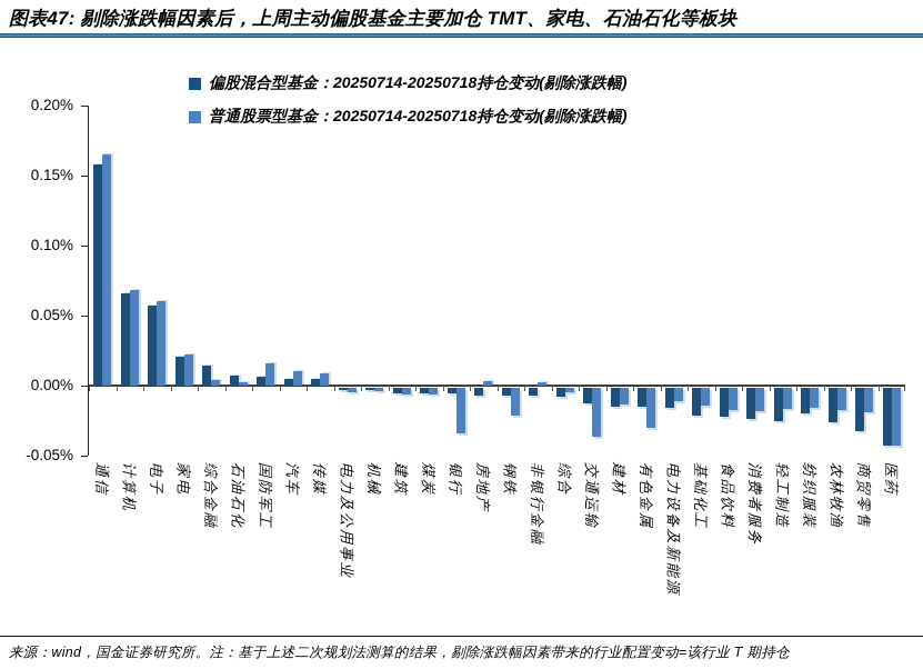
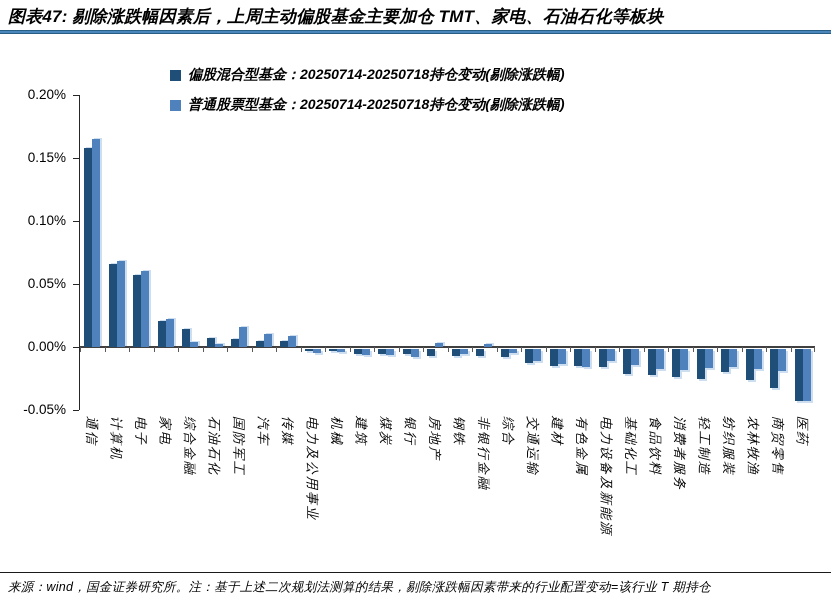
普通股票型基金：20250714-20250718持仓变动(剔除涨跌幅)/银行: -0.033% -> -0.007%
普通股票型基金：20250714-20250718持仓变动(剔除涨跌幅)/钢铁: -0.020% -> -0.004%
普通股票型基金：20250714-20250718持仓变动(剔除涨跌幅)/交通运输: -0.035% -> -0.010%
普通股票型基金：20250714-20250718持仓变动(剔除涨跌幅)/有色金属: -0.029% -> -0.015%
